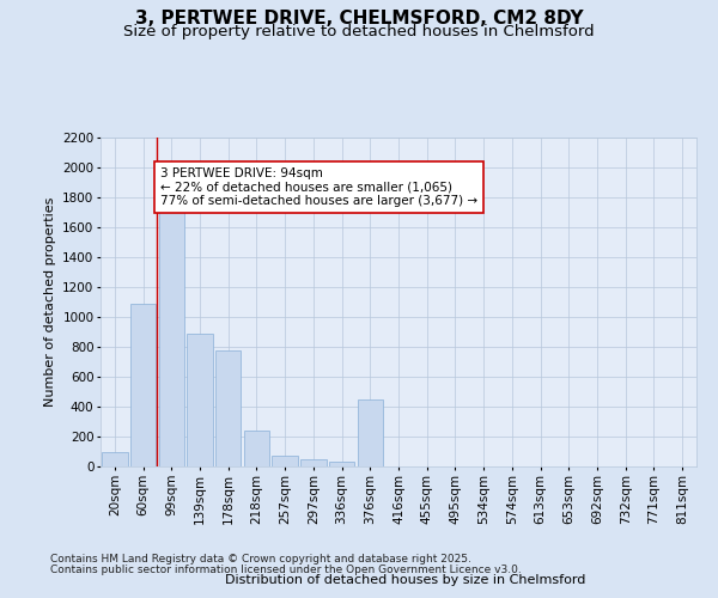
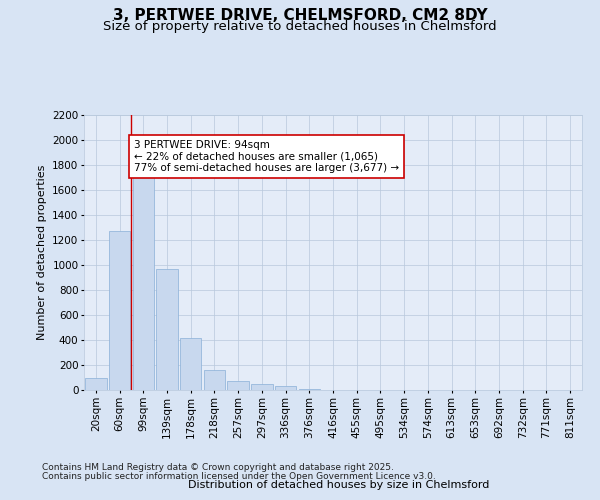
60sqm: 1090 -> 1270
139sqm: 890 -> 970
178sqm: 780 -> 420
218sqm: 240 -> 160
376sqm: 450 -> 10
